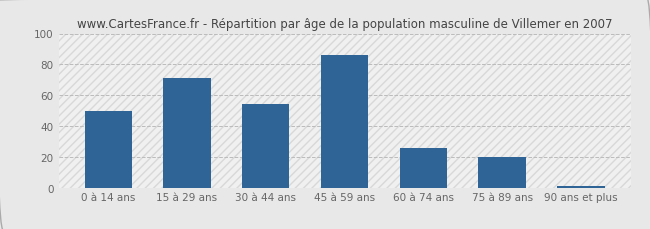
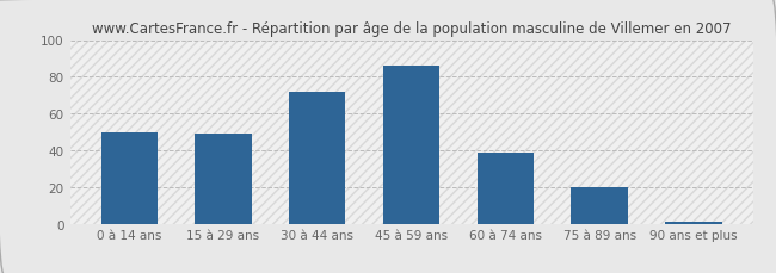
15 à 29 ans: 71 -> 49
30 à 44 ans: 54 -> 72
60 à 74 ans: 26 -> 39
